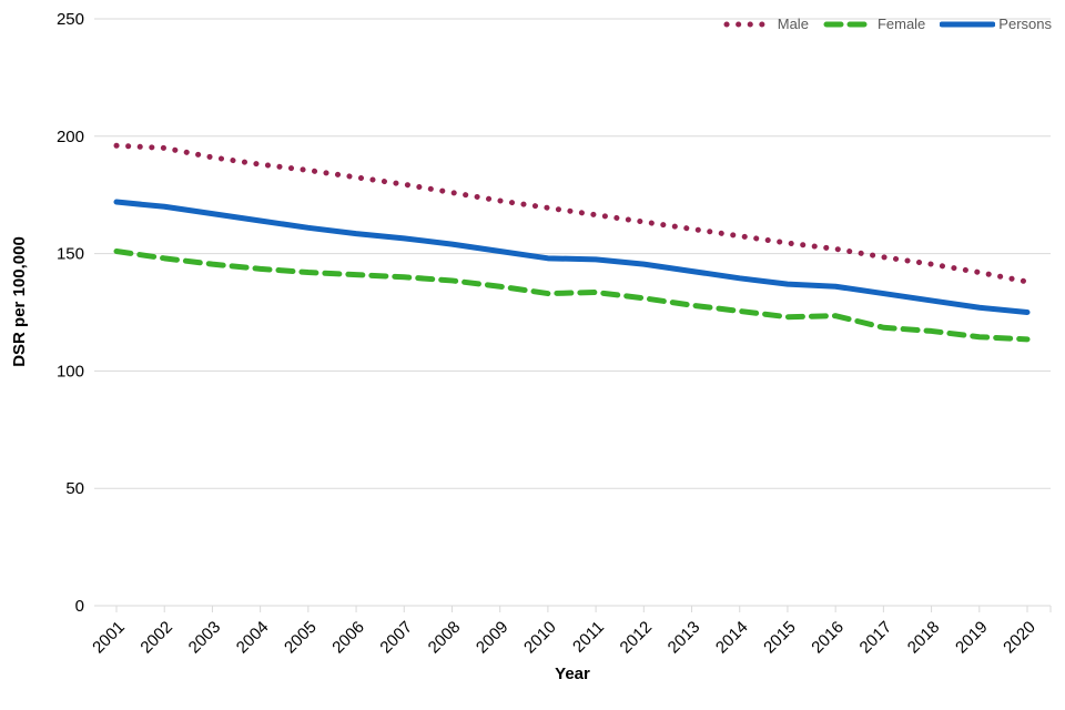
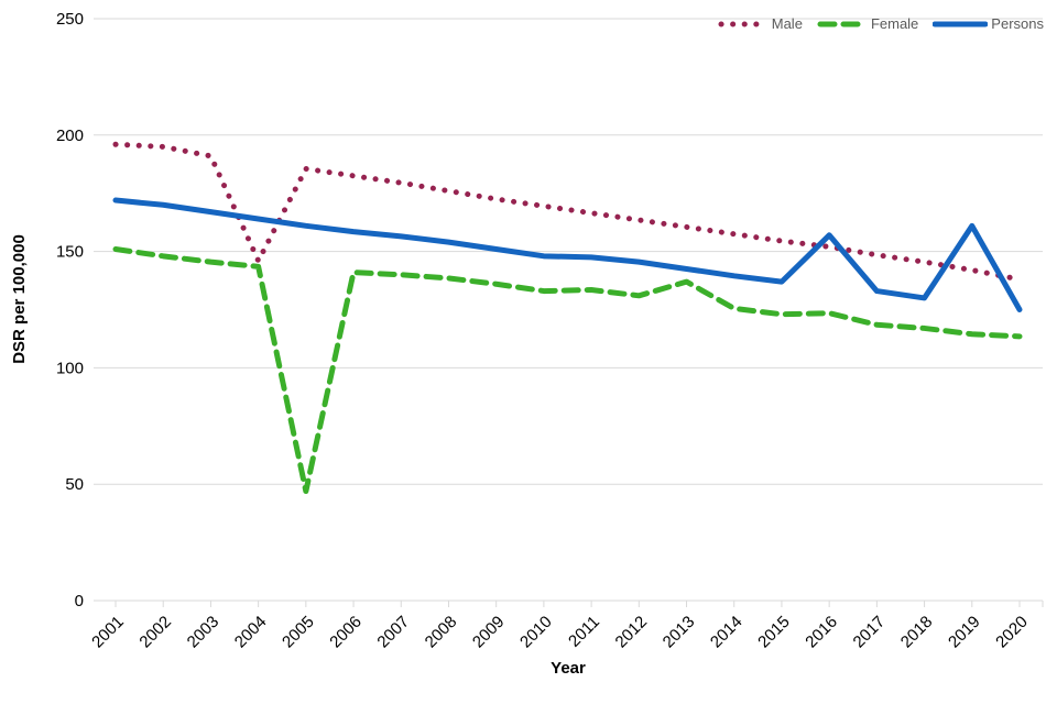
Male/2004: 188 -> 146
Female/2005: 142 -> 47
Female/2013: 128 -> 137
Persons/2016: 136 -> 157
Persons/2019: 127 -> 161
